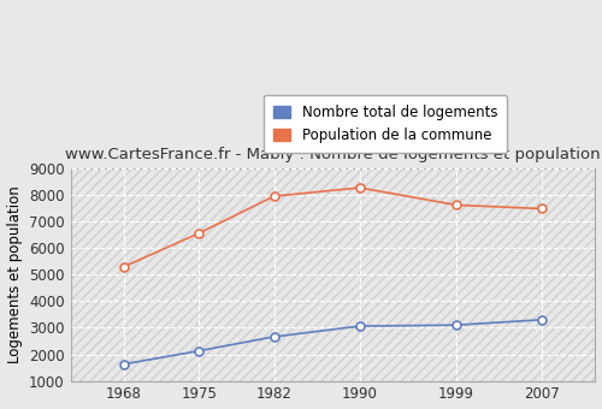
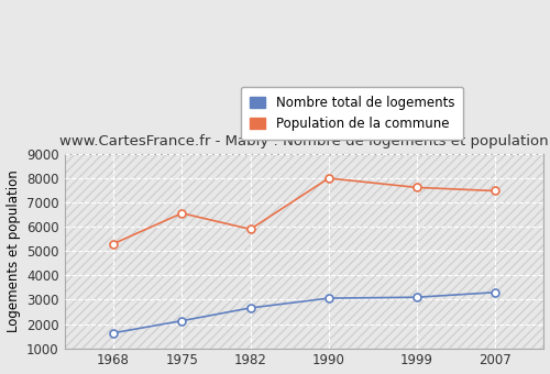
Population de la commune/1982: 7950 -> 5900
Population de la commune/1990: 8270 -> 8000
